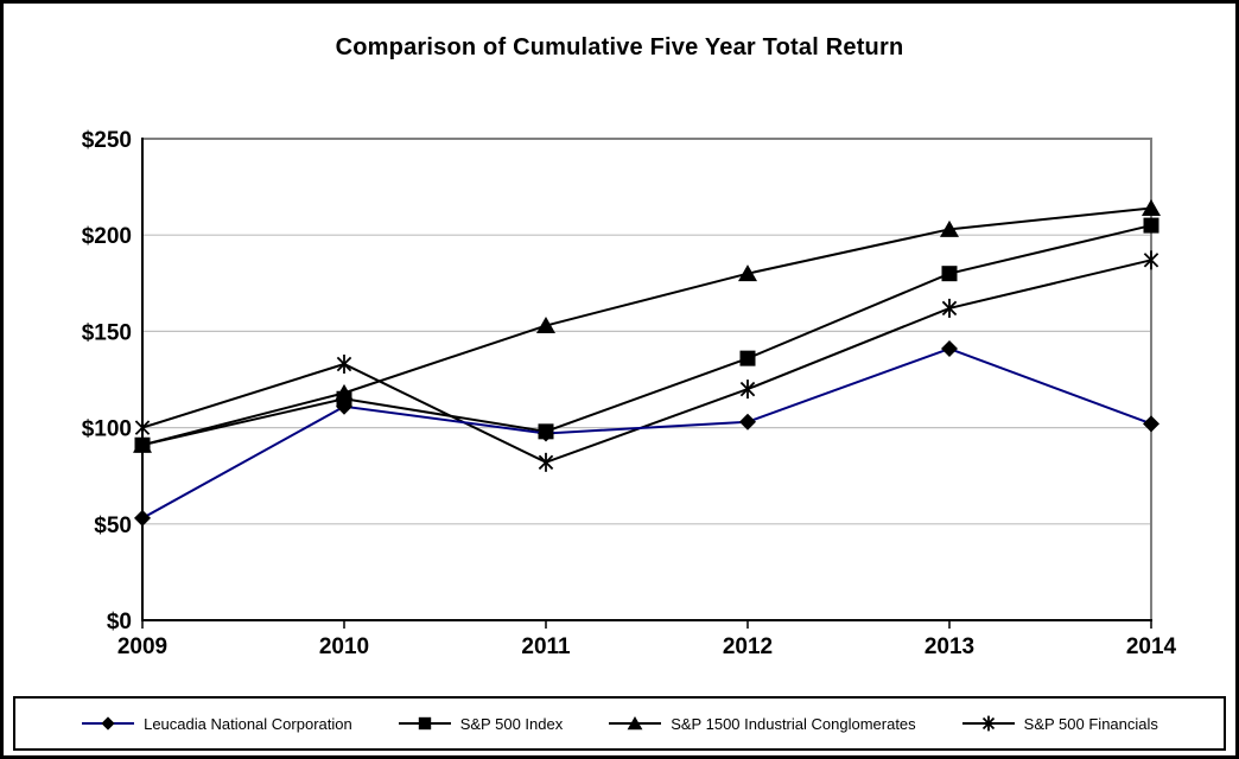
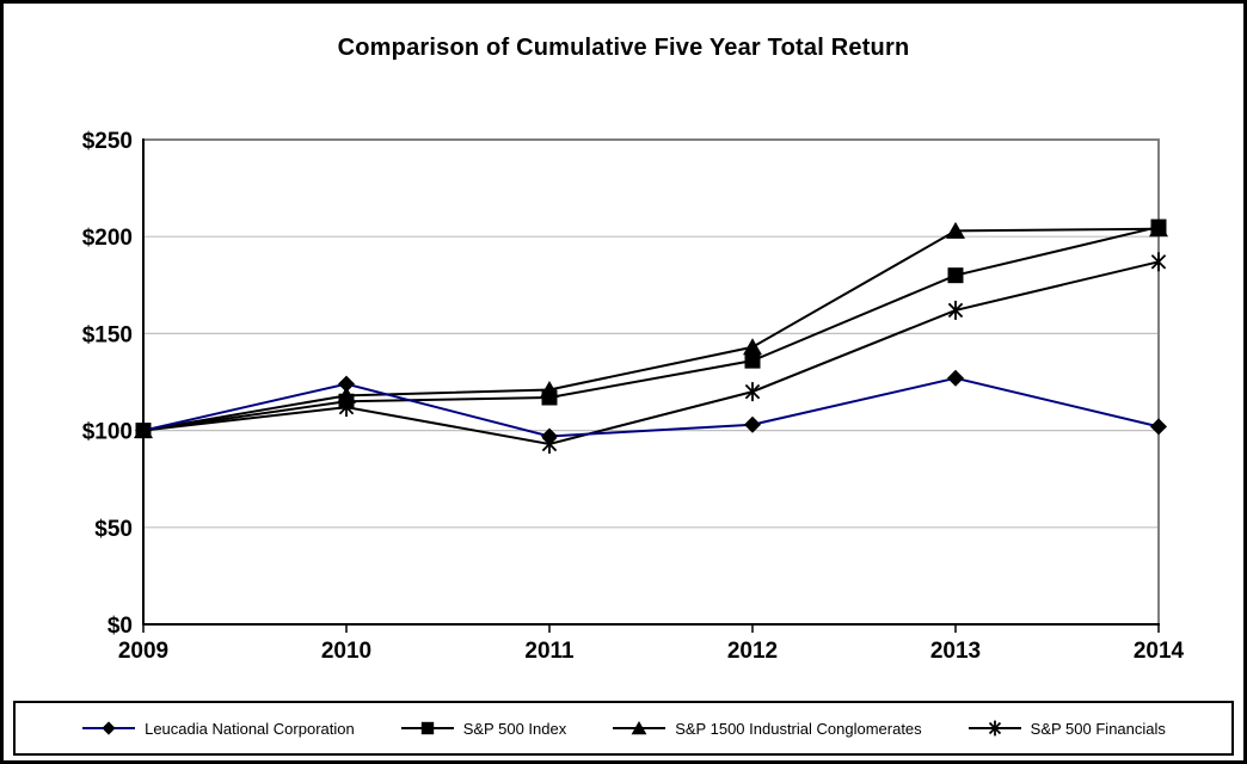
Leucadia National Corporation/2009: $53 -> $100
S&P 500 Index/2009: $91 -> $100
S&P 1500 Industrial Conglomerates/2009: $91 -> $100
Leucadia National Corporation/2010: $111 -> $124
S&P 500 Financials/2010: $133 -> $112
S&P 500 Index/2011: $98 -> $117
S&P 1500 Industrial Conglomerates/2011: $153 -> $121
S&P 500 Financials/2011: $82 -> $93
S&P 1500 Industrial Conglomerates/2012: $180 -> $143
Leucadia National Corporation/2013: $141 -> $127
S&P 1500 Industrial Conglomerates/2014: $214 -> $204
